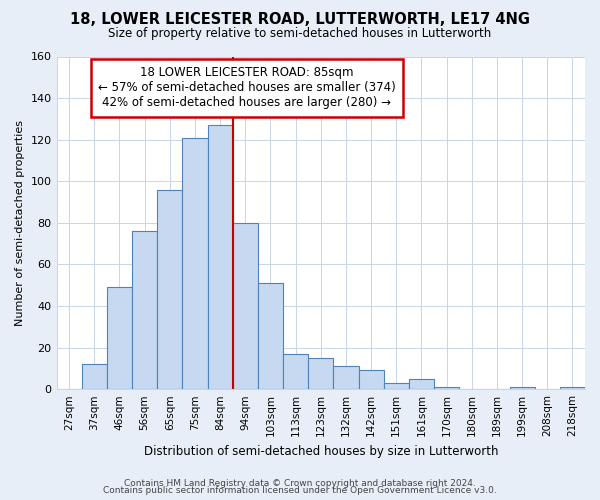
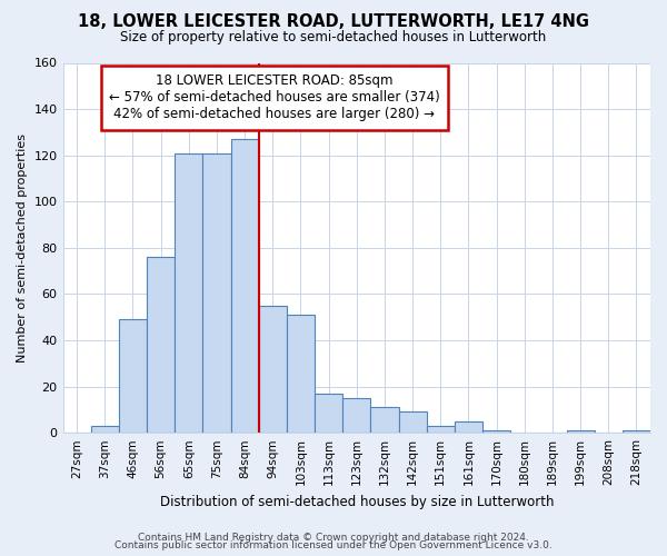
37sqm: 12 -> 3
65sqm: 96 -> 121
94sqm: 80 -> 55
